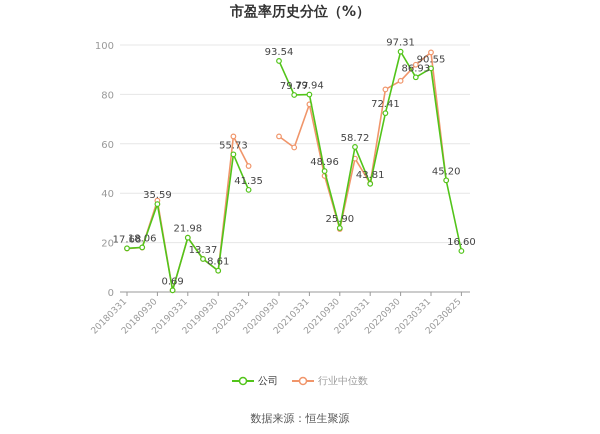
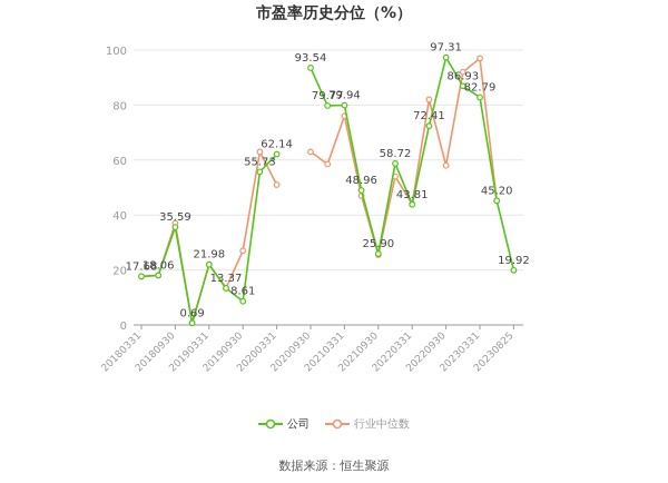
行业中位数/20190930: 9 -> 27
公司/20200331: 41.35 -> 62.14
行业中位数/20220930: 86 -> 58
公司/20230331: 90.55 -> 82.79
公司/20230825: 16.60 -> 19.92
